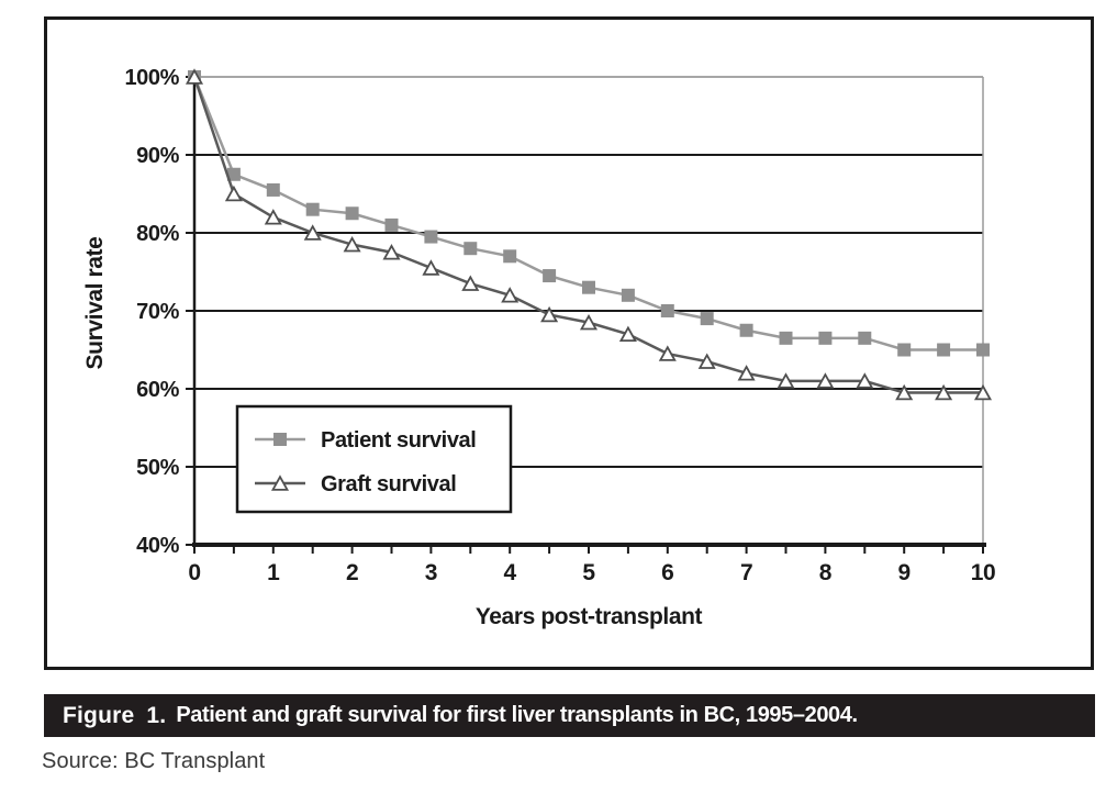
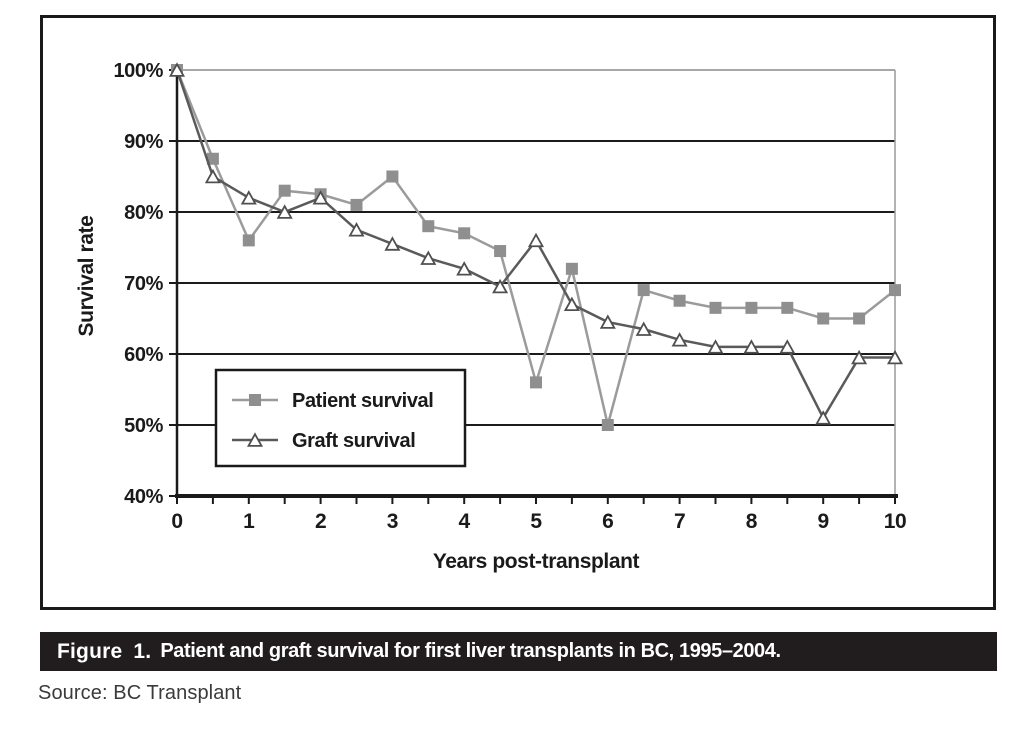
Patient survival/1: 86% -> 76%
Graft survival/2: 78% -> 82%
Patient survival/3: 80% -> 85%
Patient survival/5: 73% -> 56%
Graft survival/5: 68% -> 76%
Patient survival/6: 70% -> 50%
Graft survival/9: 60% -> 51%
Patient survival/10: 65% -> 69%
